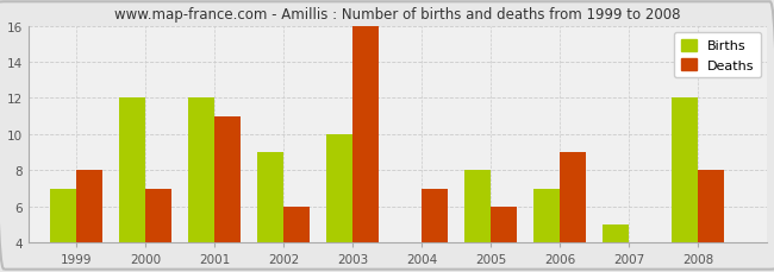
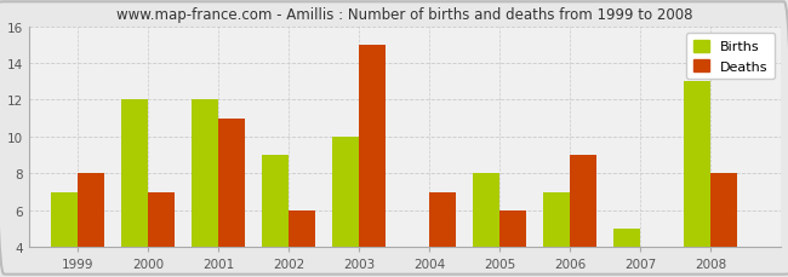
Deaths/2003: 16 -> 15
Births/2008: 12 -> 13
